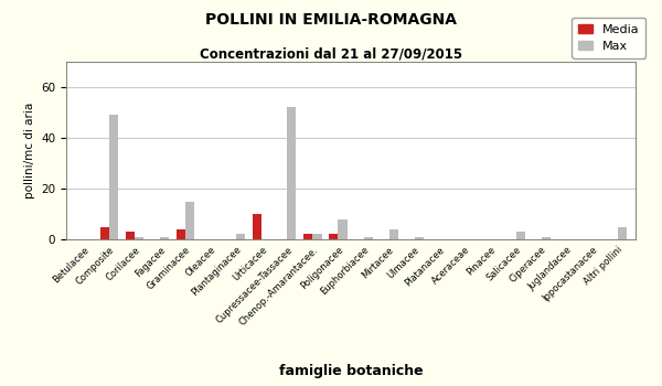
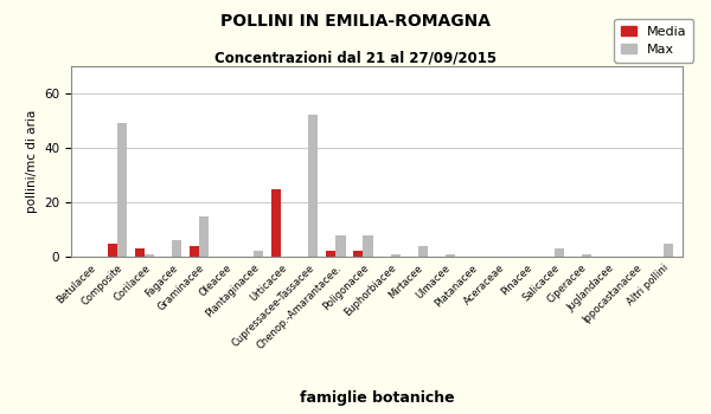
Max/Fagacee: 1 -> 6
Media/Urticacee: 10 -> 25
Max/Chenop.-Amarantacee.: 2 -> 8
